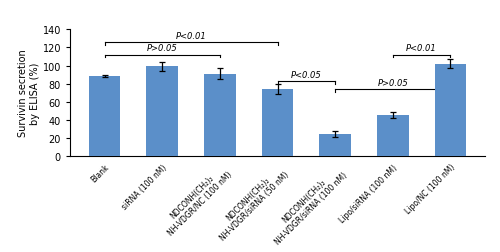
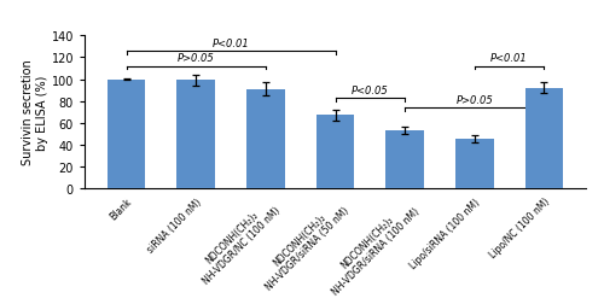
Blank: 88 -> 100
NDCONH(CH₂)₂ NH-VDGR/siRNA (50 nM): 74 -> 67
NDCONH(CH₂)₂ NH-VDGR/siRNA (100 nM): 24 -> 53
Lipo/NC (100 nM): 102 -> 92
